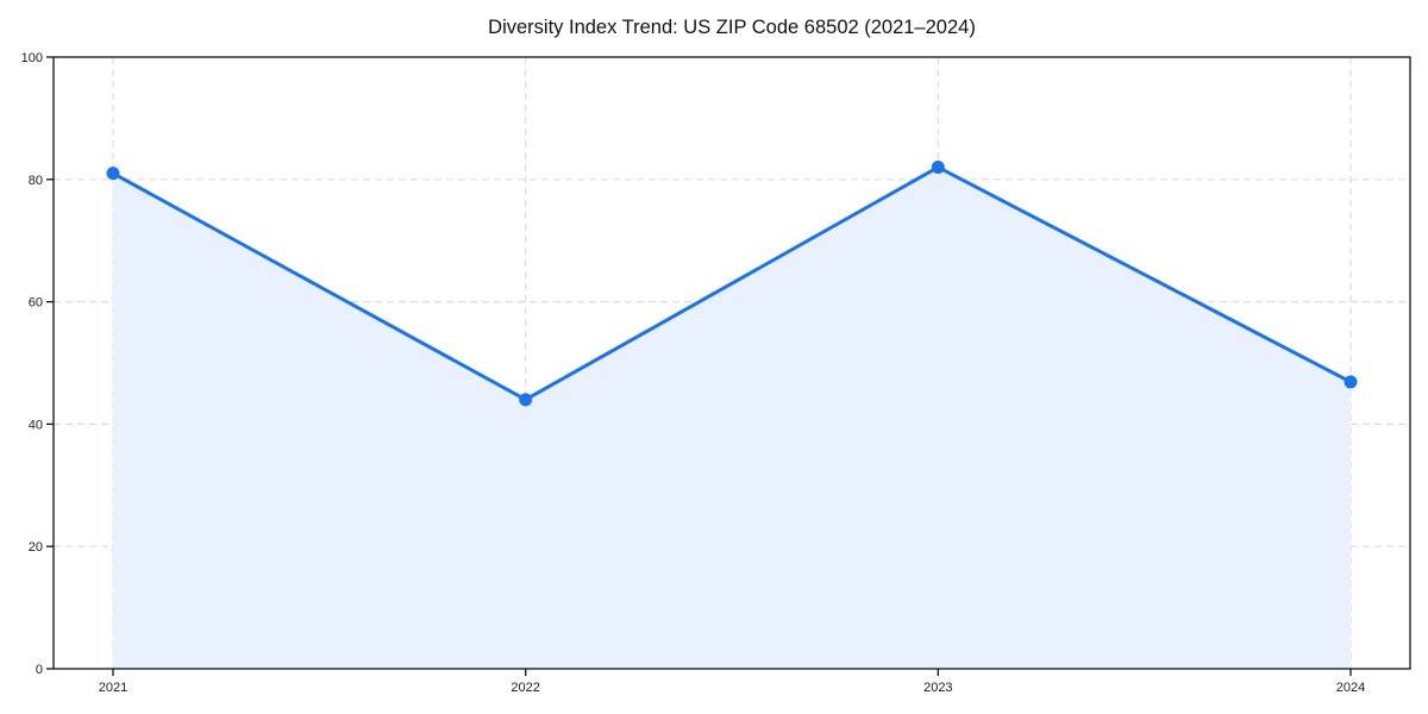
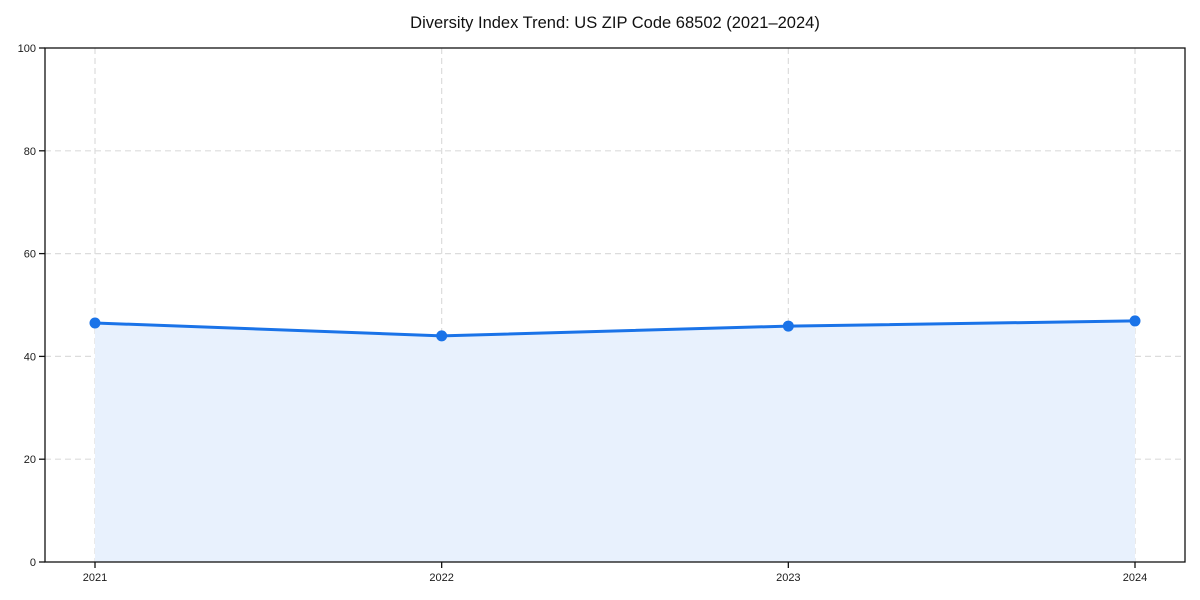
2021: 81 -> 46
2023: 82 -> 46
